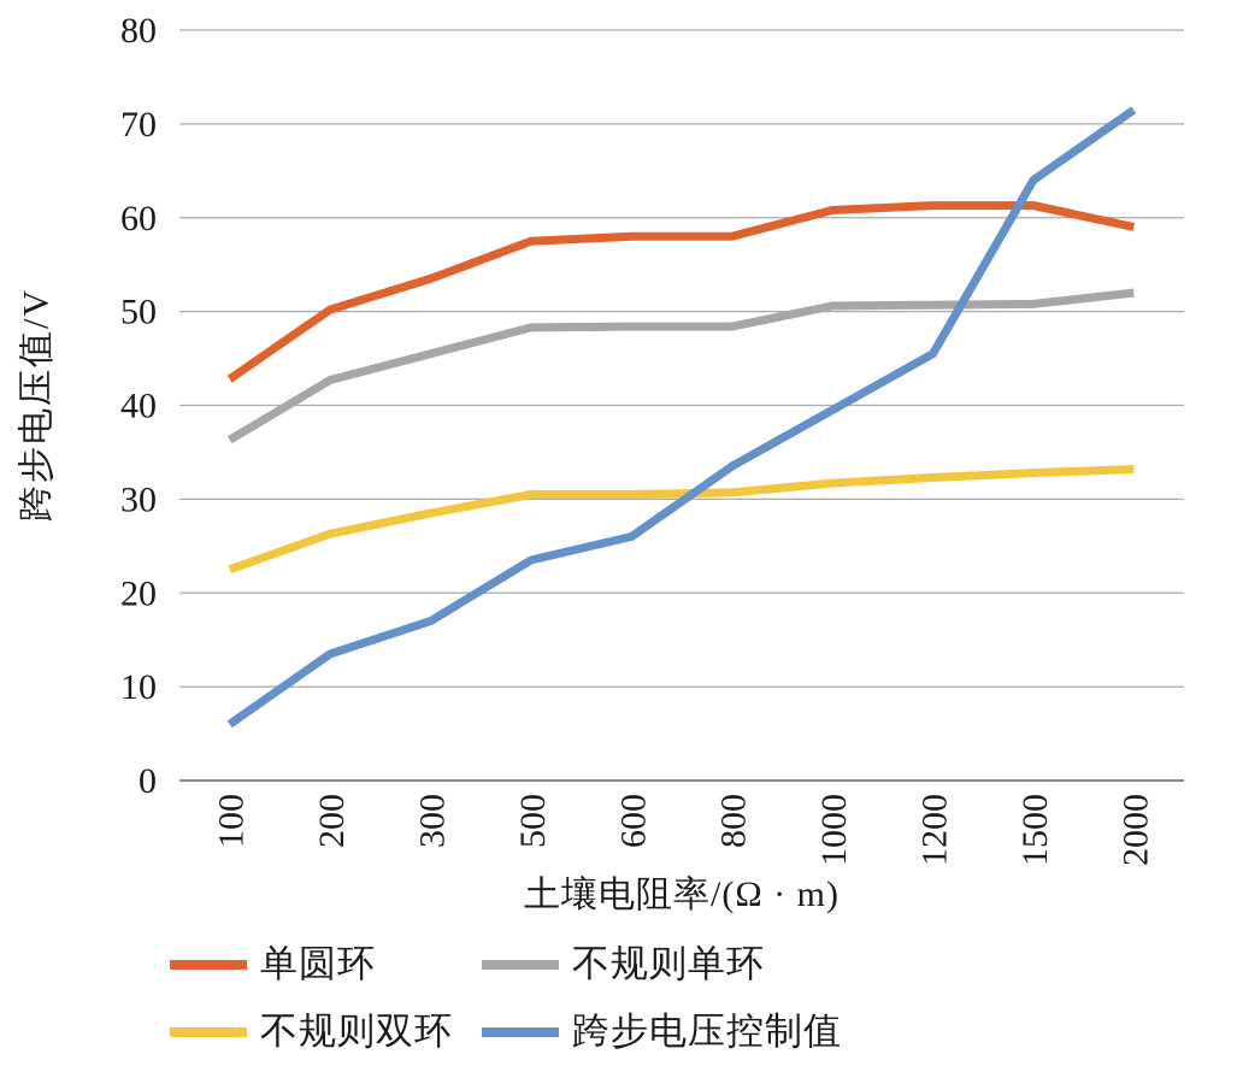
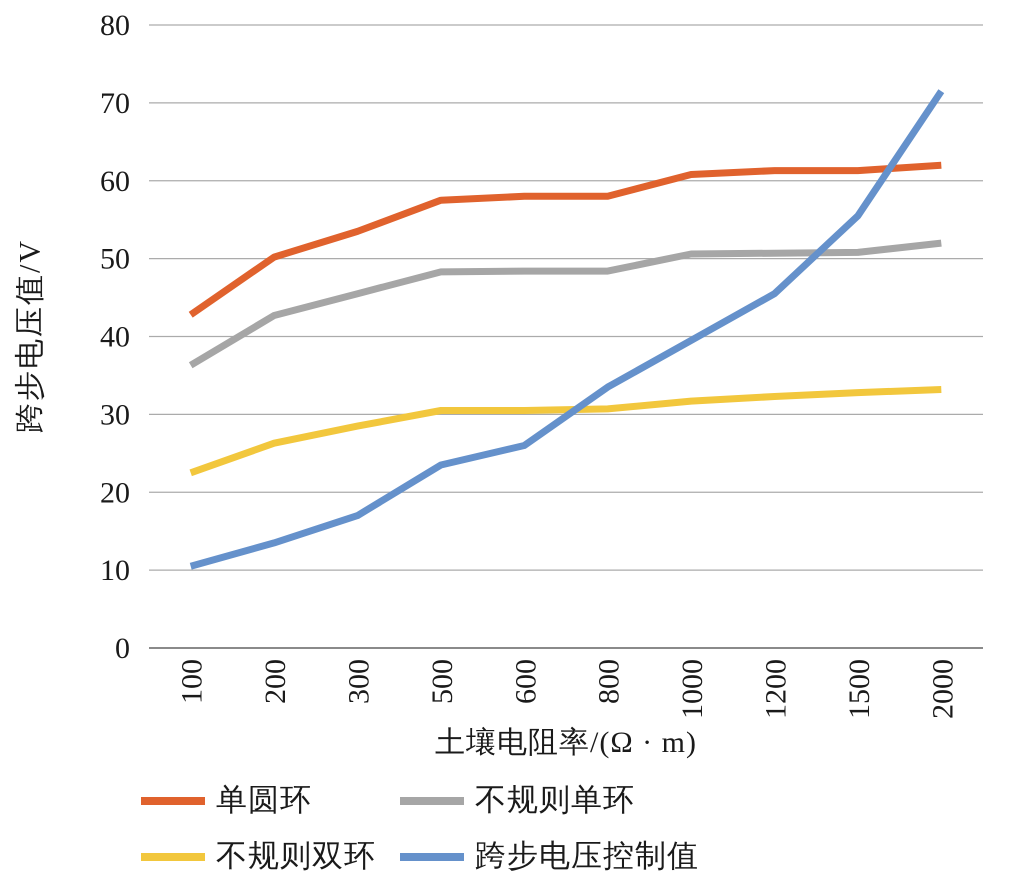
跨步电压控制值/100: 6 -> 10
跨步电压控制值/1500: 64 -> 56
单圆环/2000: 59 -> 62
